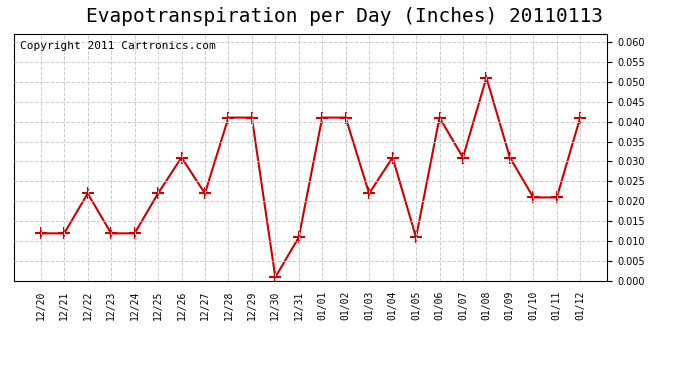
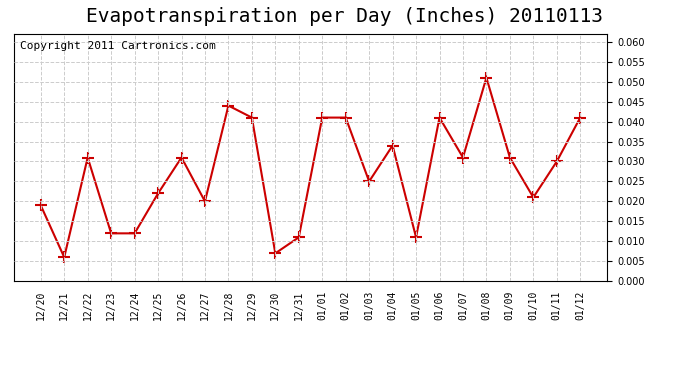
12/20: 0.012 -> 0.019
12/21: 0.012 -> 0.006
12/22: 0.022 -> 0.031
12/27: 0.022 -> 0.020
12/28: 0.041 -> 0.044
12/30: 0.001 -> 0.007
01/03: 0.022 -> 0.025
01/04: 0.031 -> 0.034
01/11: 0.021 -> 0.030
